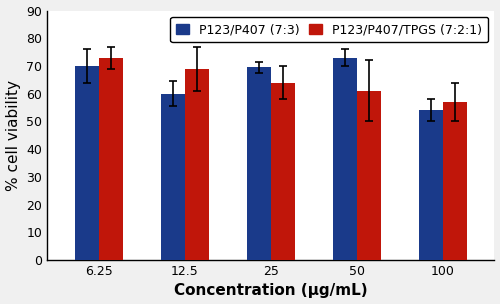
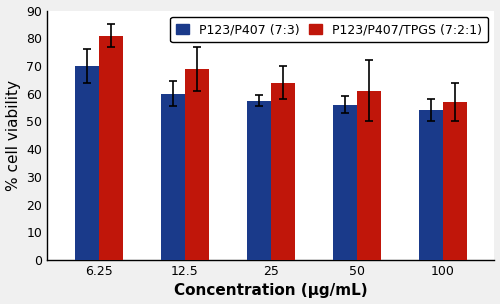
P123/P407/TPGS (7:2:1)/6.25: 73 -> 81
P123/P407 (7:3)/25: 69.5 -> 57.5
P123/P407 (7:3)/50: 73.0 -> 56.0
